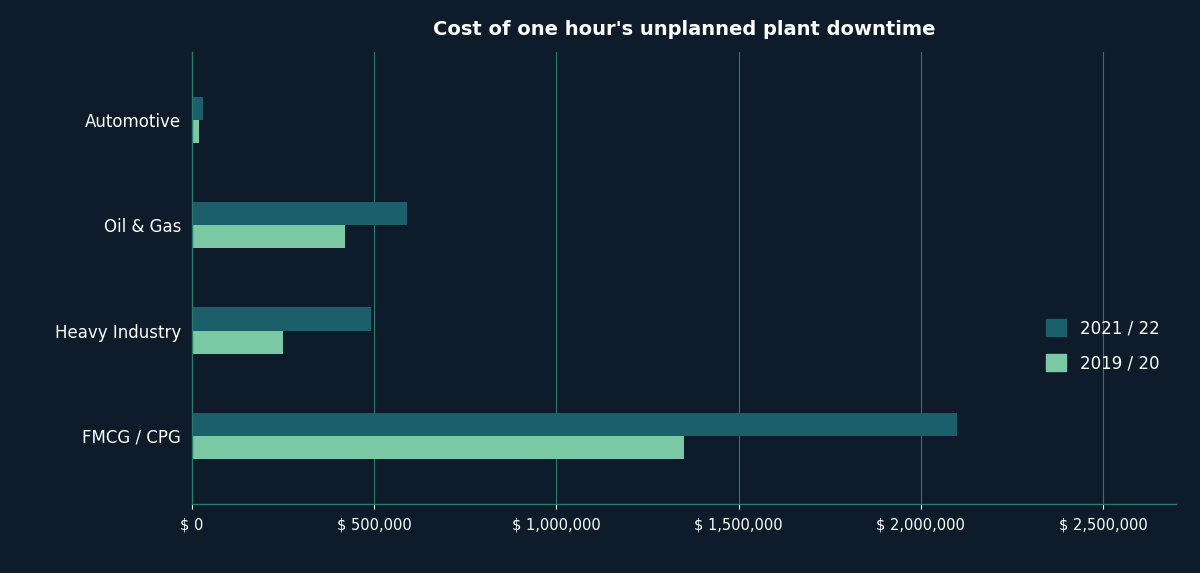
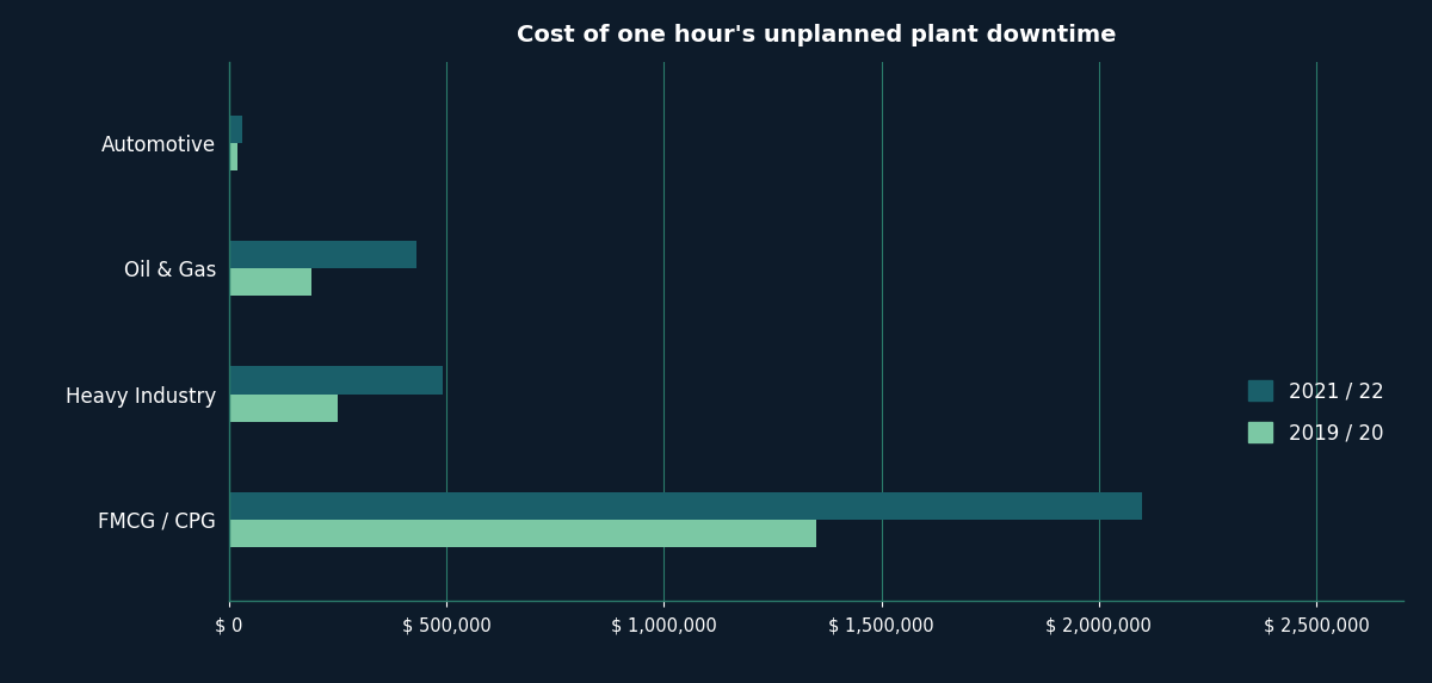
2021 / 22/Oil & Gas: $ 590,000 -> $ 430,000
2019 / 20/Oil & Gas: $ 420,000 -> $ 190,000
